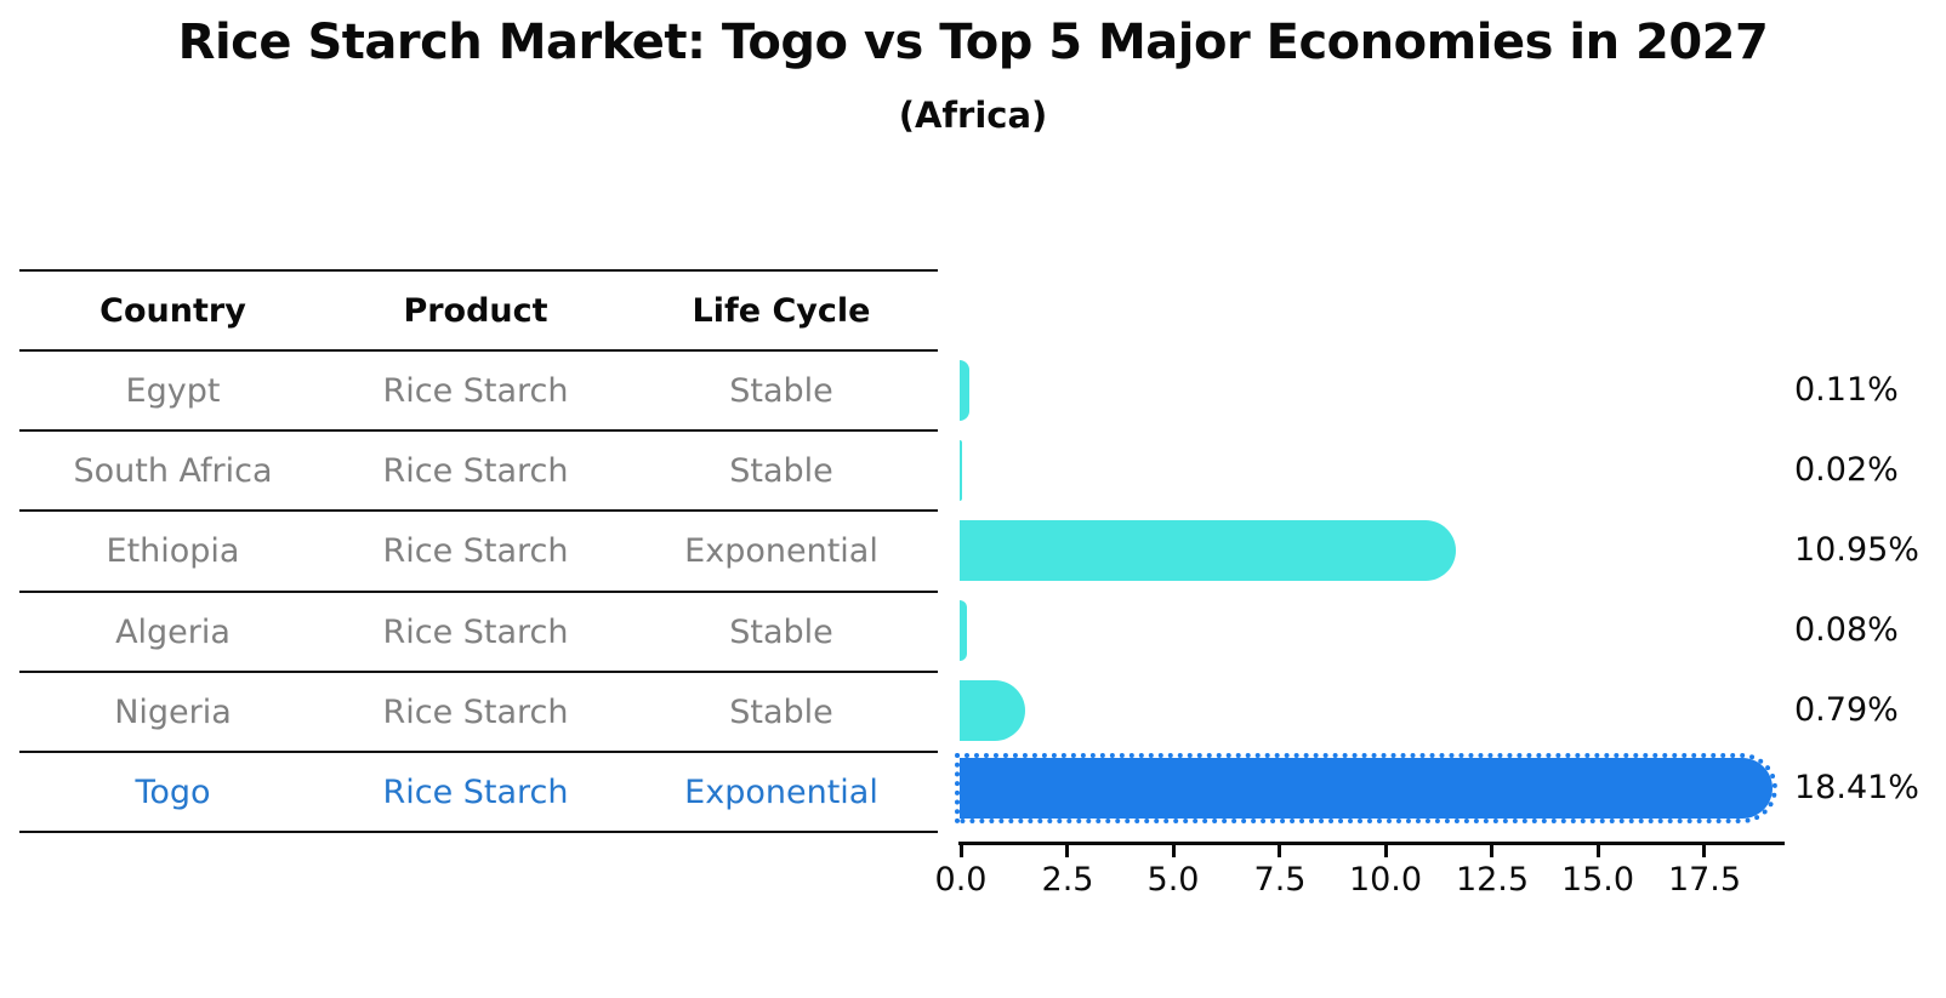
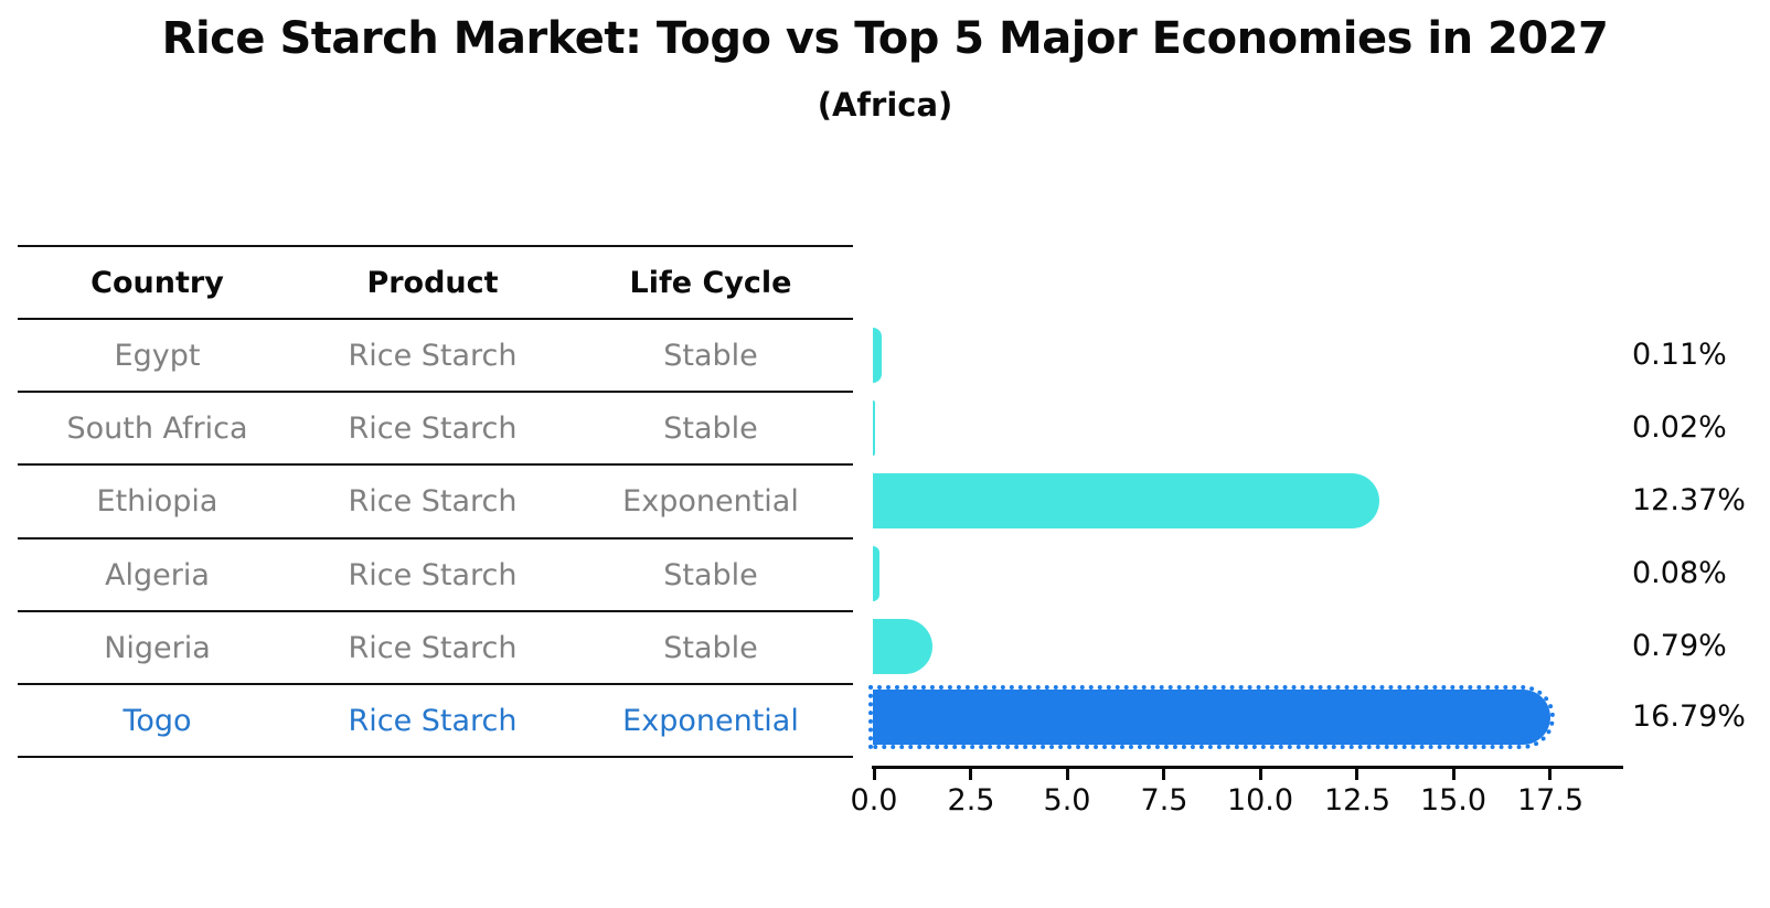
Ethiopia: 10.95% -> 12.37%
Togo: 18.41% -> 16.79%
